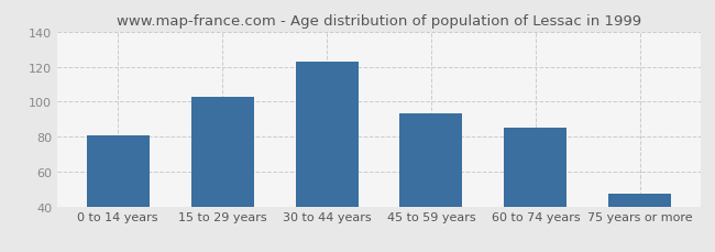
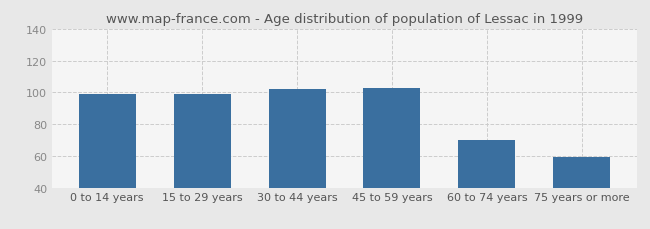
0 to 14 years: 81 -> 99
15 to 29 years: 103 -> 99
30 to 44 years: 123 -> 102
45 to 59 years: 93 -> 103
60 to 74 years: 85 -> 70
75 years or more: 47 -> 59
